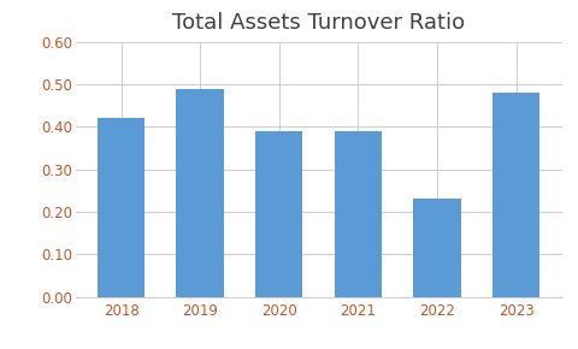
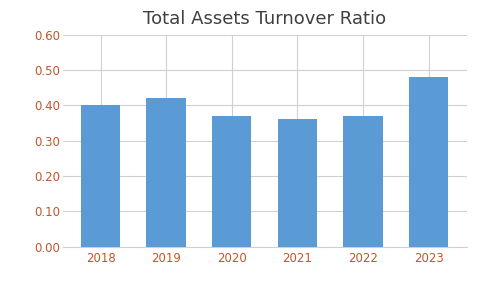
2018: 0.42 -> 0.40
2019: 0.49 -> 0.42
2020: 0.39 -> 0.37
2021: 0.39 -> 0.36
2022: 0.23 -> 0.37
